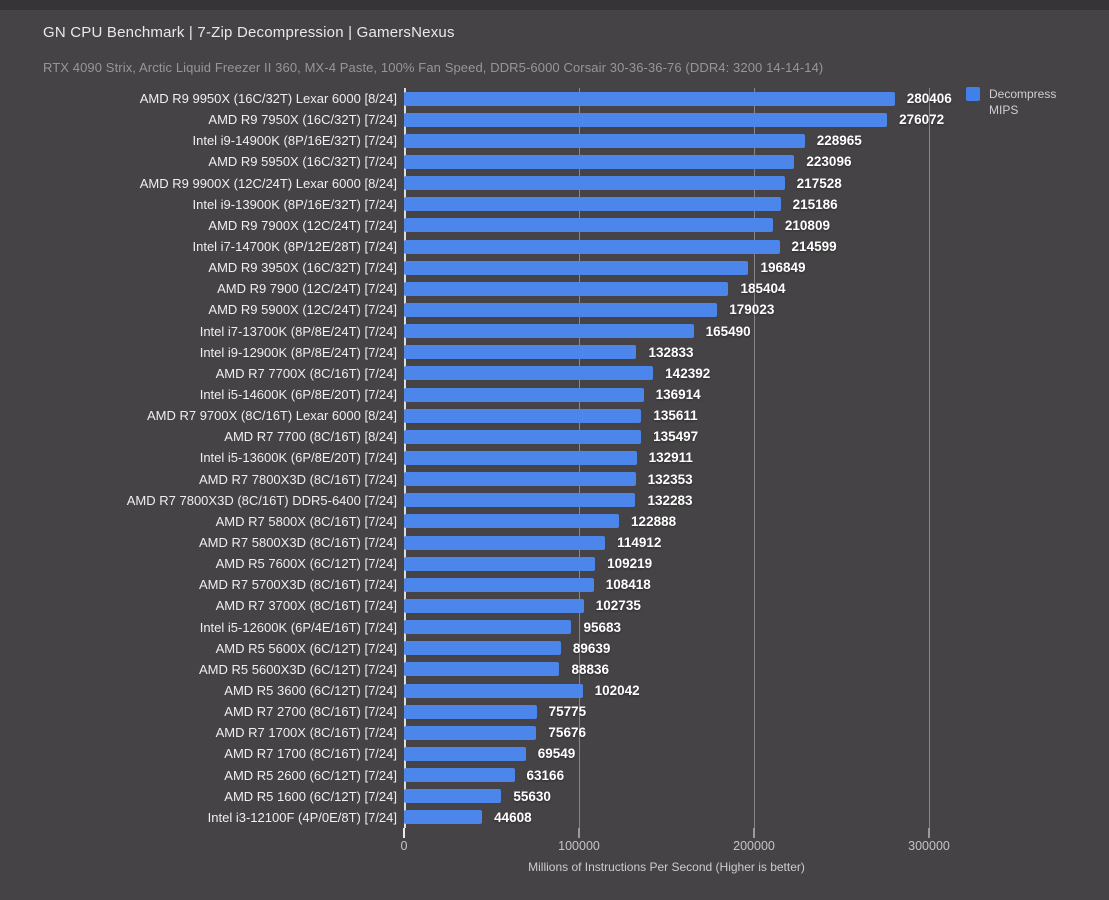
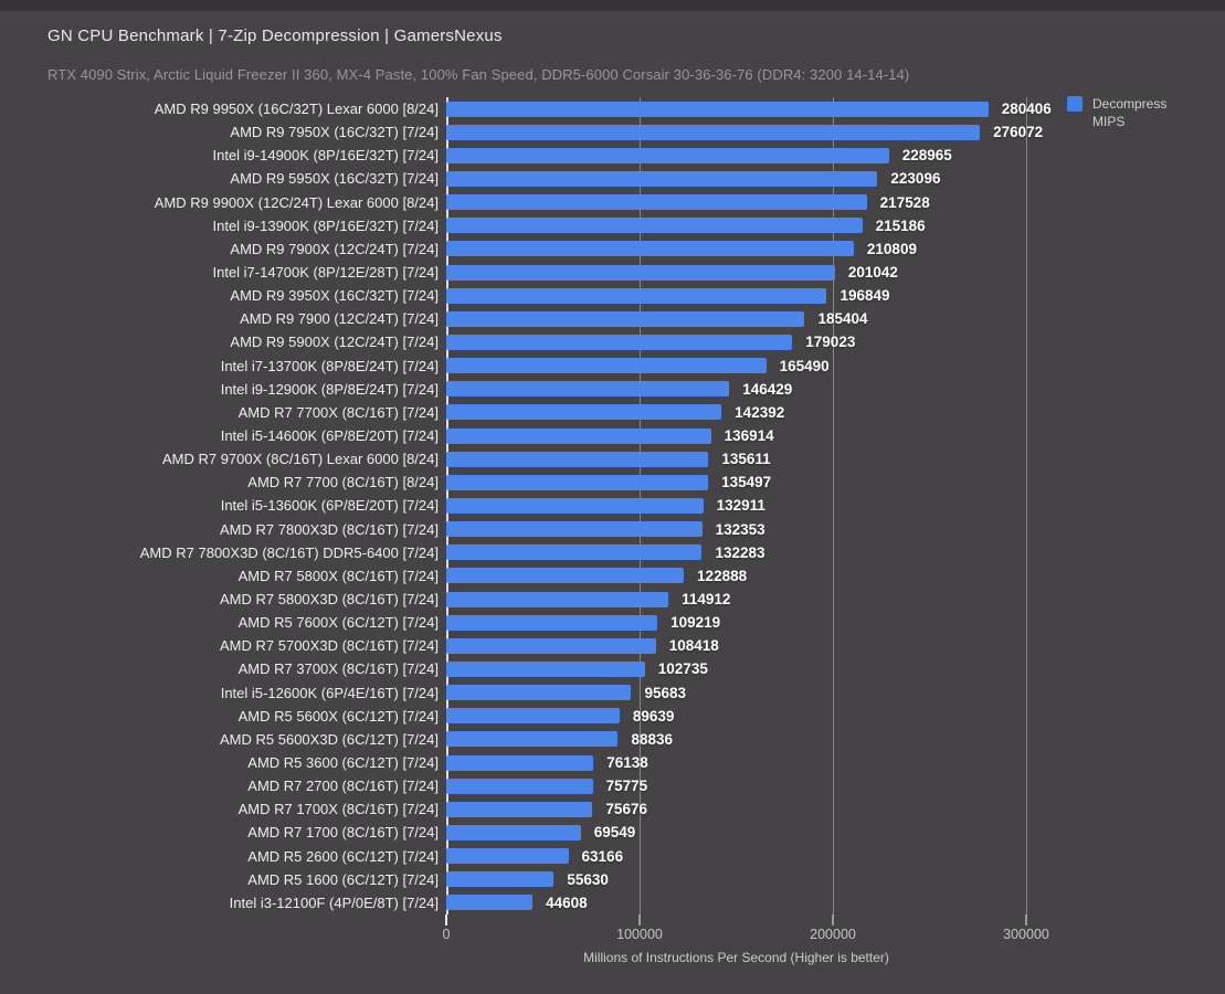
Intel i7-14700K (8P/12E/28T) [7/24]: 214599 -> 201042
Intel i9-12900K (8P/8E/24T) [7/24]: 132833 -> 146429
AMD R5 3600 (6C/12T) [7/24]: 102042 -> 76138
